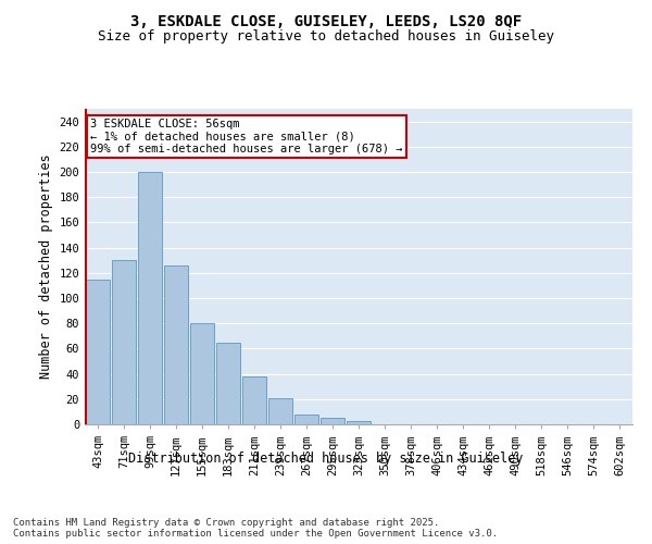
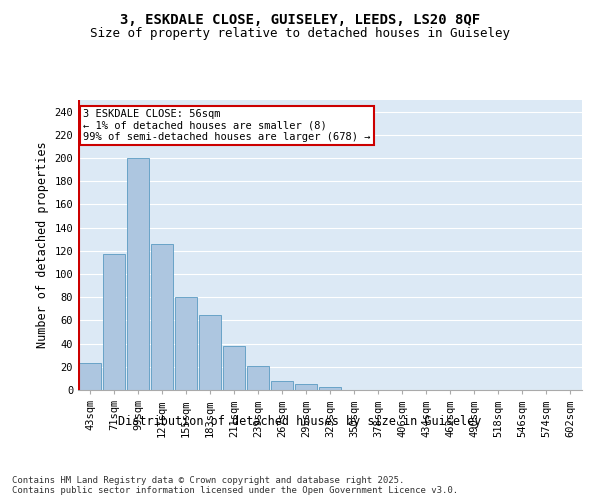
43sqm: 115 -> 23
71sqm: 130 -> 117
